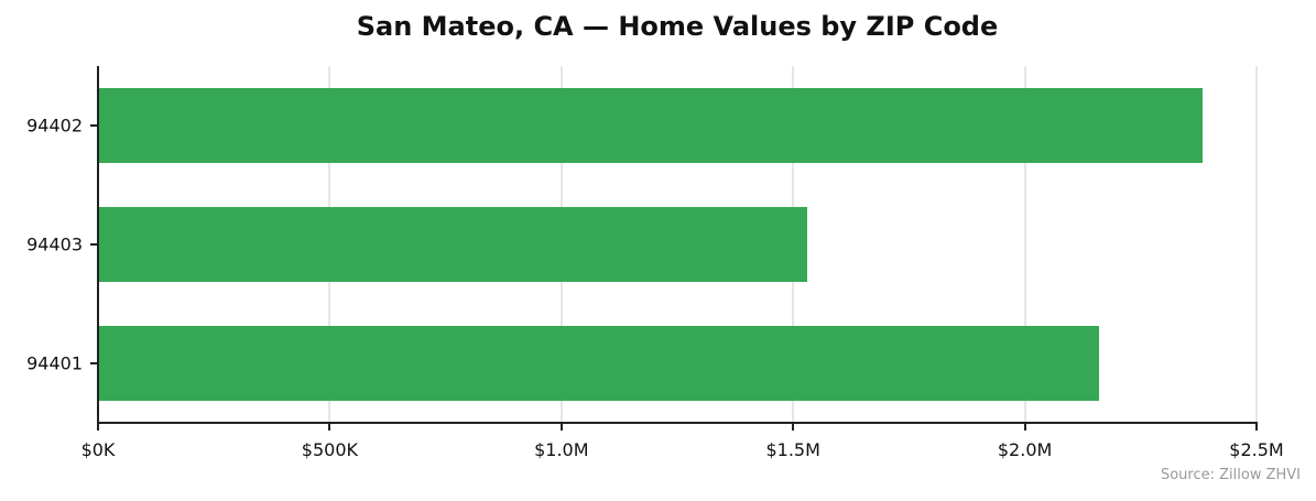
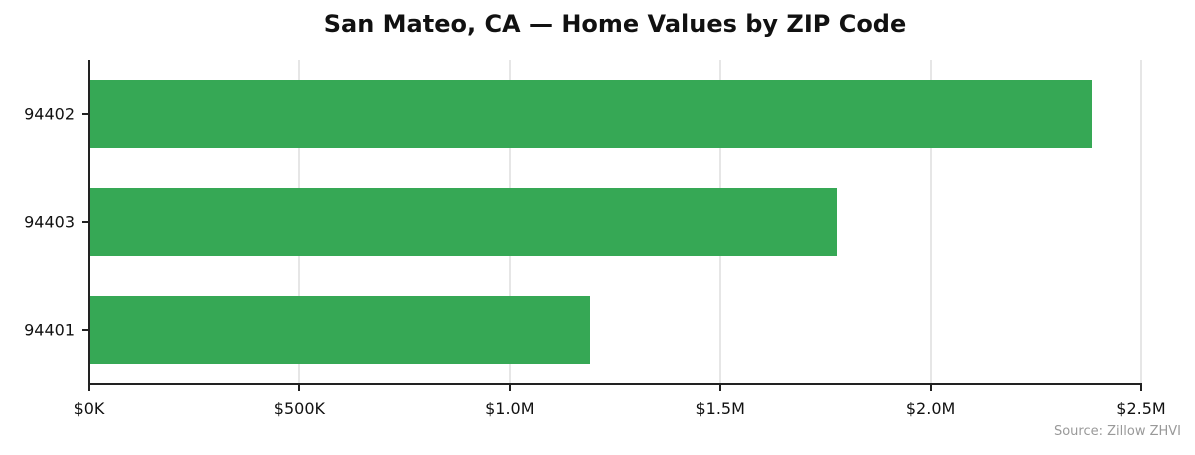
94403: $1.53M -> $1.78M
94401: $2.16M -> $1.19M
